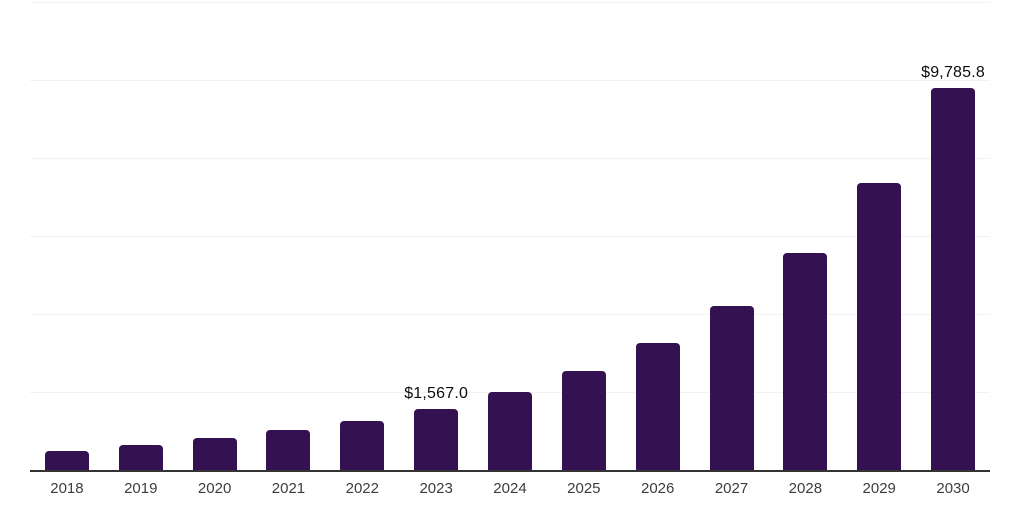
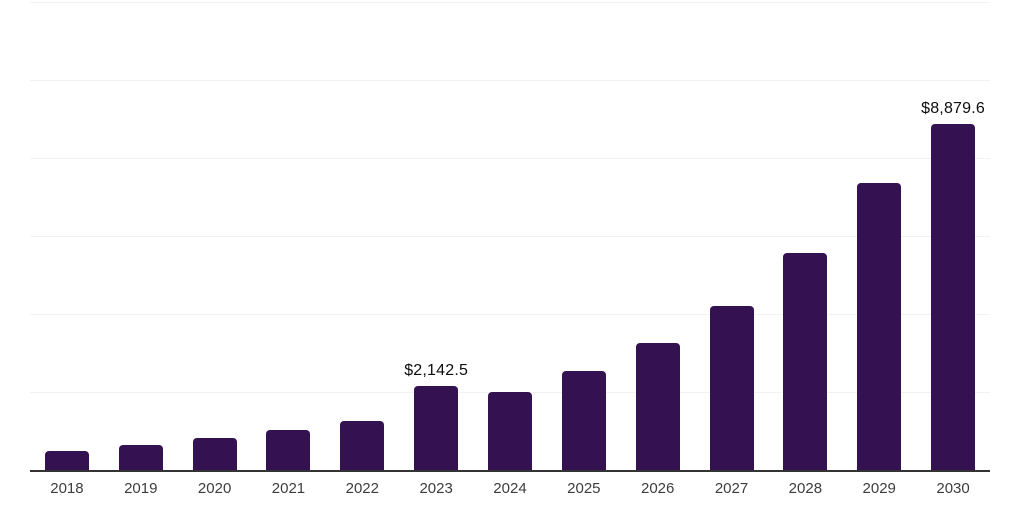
2023: $1,567.0 -> $2,142.5
2030: $9,785.8 -> $8,879.6
